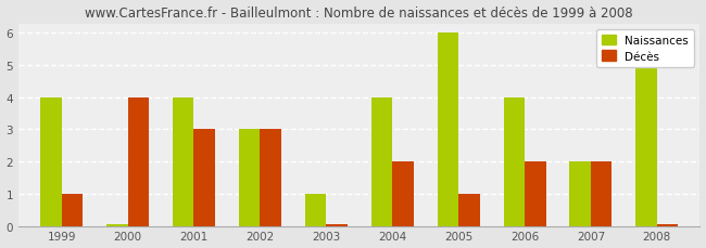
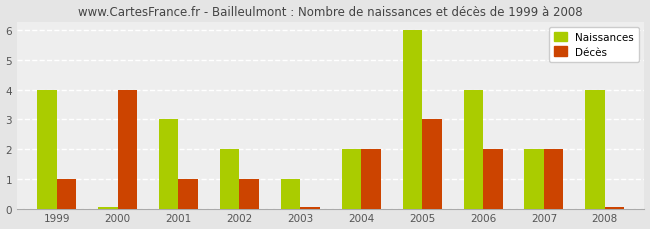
Naissances/2001: 4 -> 3
Décès/2001: 3 -> 1
Naissances/2002: 3 -> 2
Décès/2002: 3 -> 1
Naissances/2004: 4 -> 2
Décès/2005: 1 -> 3
Naissances/2008: 5 -> 4
